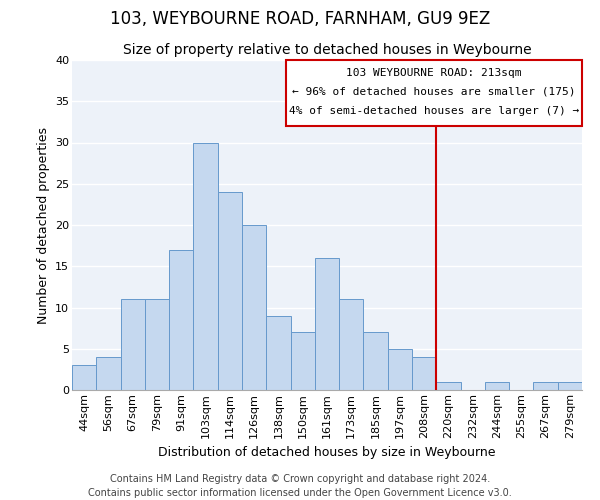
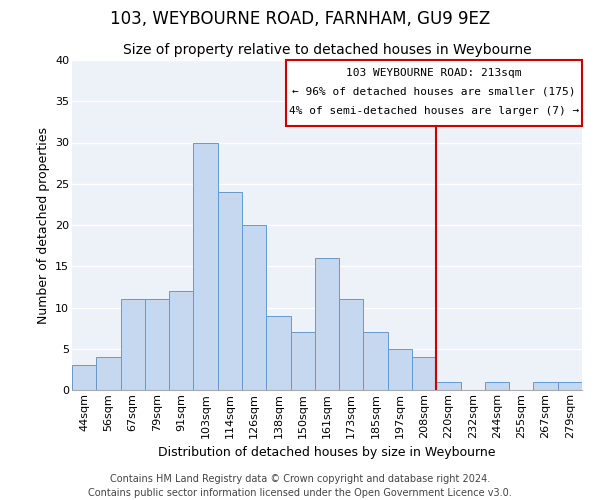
91sqm: 17 -> 12
